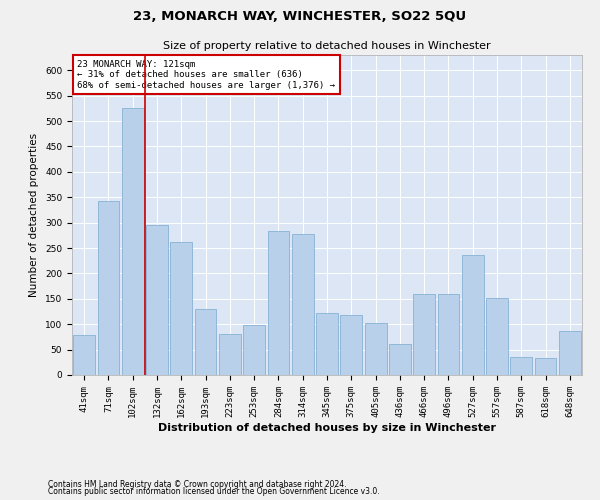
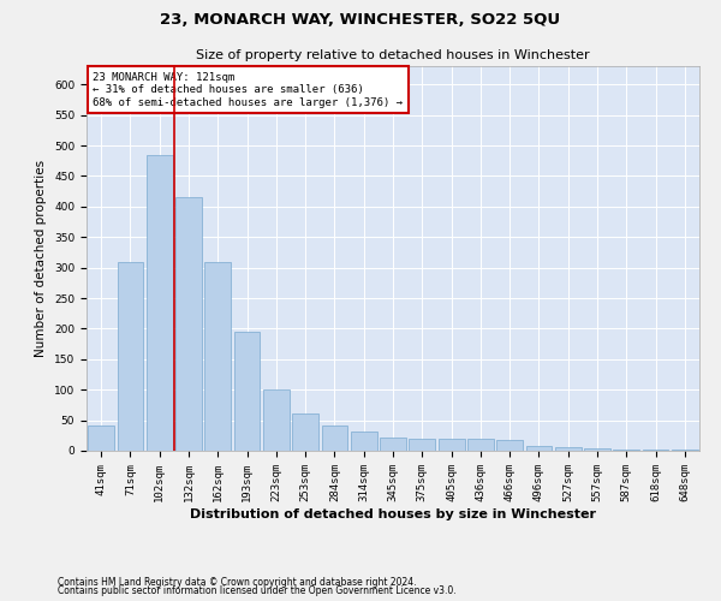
41sqm: 78 -> 42
71sqm: 342 -> 310
102sqm: 526 -> 485
132sqm: 296 -> 415
162sqm: 262 -> 310
193sqm: 130 -> 195
223sqm: 80 -> 100
253sqm: 98 -> 62
284sqm: 284 -> 42
314sqm: 278 -> 32
345sqm: 122 -> 22
375sqm: 118 -> 20
405sqm: 102 -> 20
436sqm: 62 -> 19
466sqm: 160 -> 18
496sqm: 160 -> 8
527sqm: 236 -> 5
557sqm: 152 -> 4
587sqm: 36 -> 2
618sqm: 34 -> 1
648sqm: 86 -> 2
